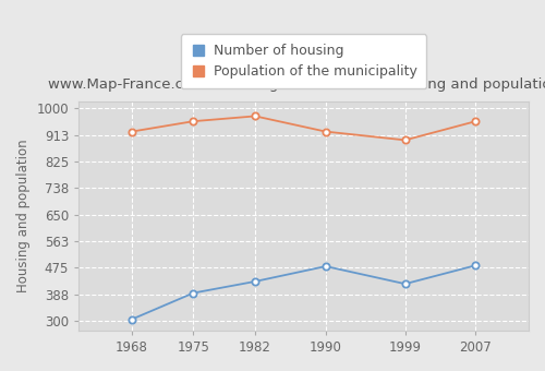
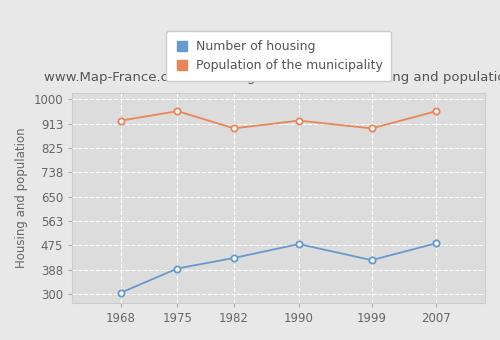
Population of the municipality/1982: 975 -> 896
